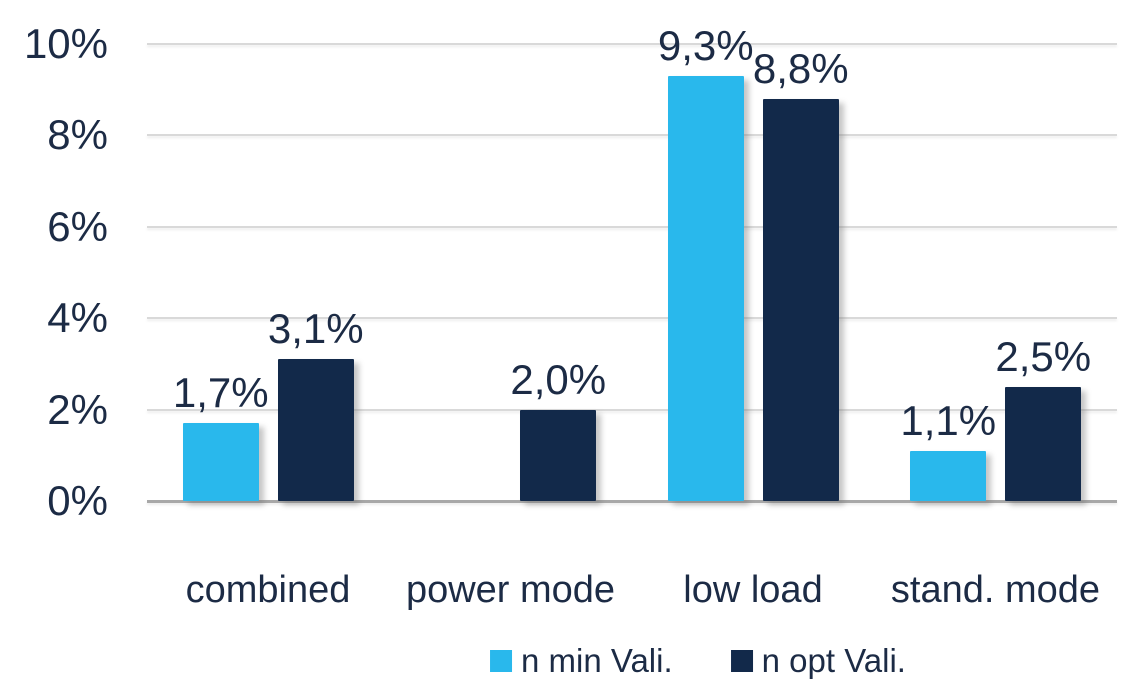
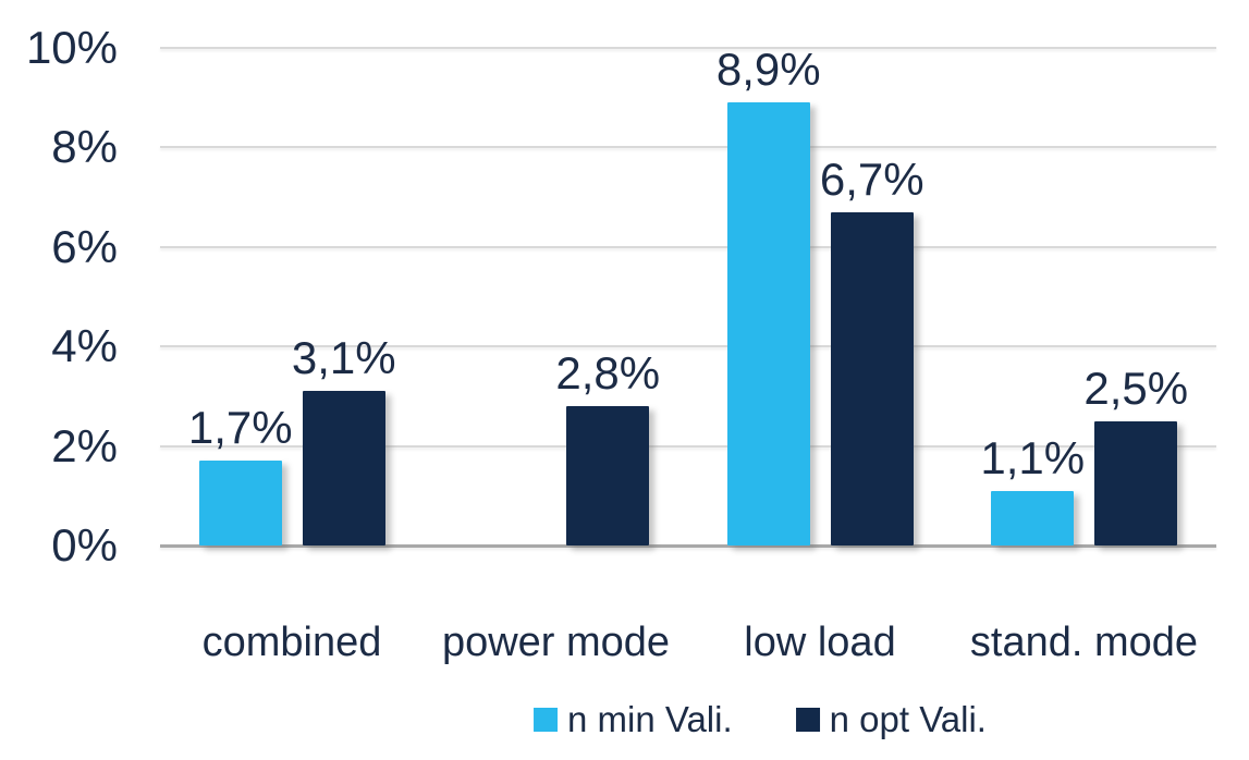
n opt Vali./power mode: 2,0% -> 2,8%
n min Vali./low load: 9,3% -> 8,9%
n opt Vali./low load: 8,8% -> 6,7%
